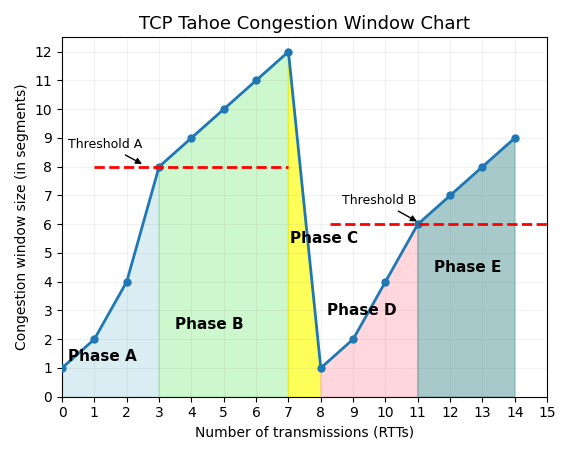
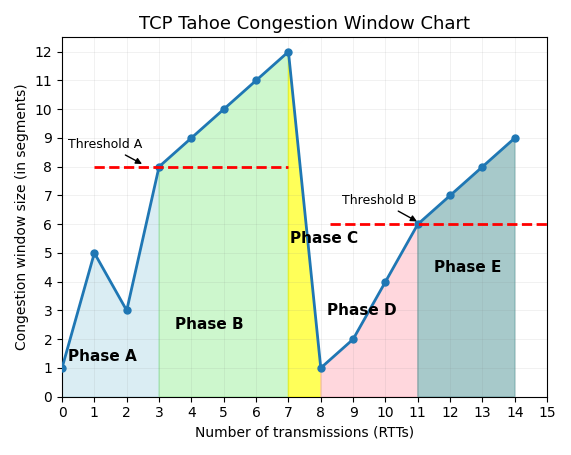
1: 2 -> 5
2: 4 -> 3
